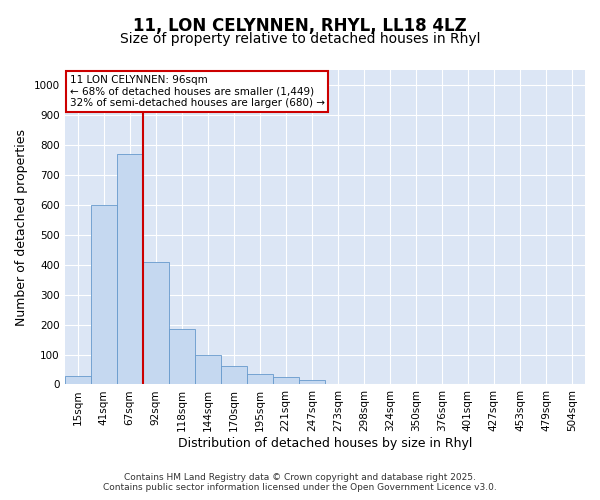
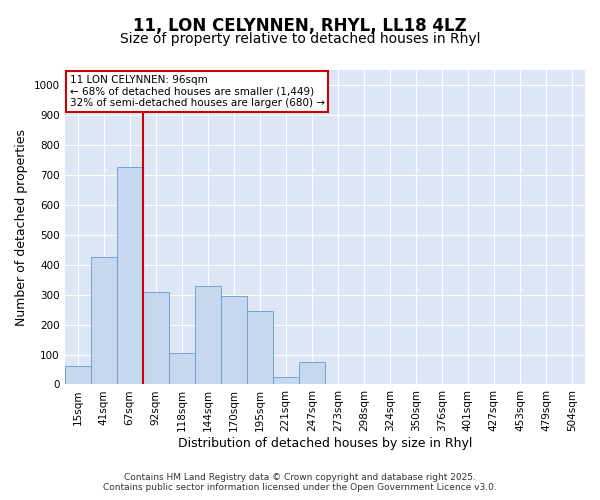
15sqm: 28 -> 60
41sqm: 600 -> 425
67sqm: 770 -> 725
92sqm: 410 -> 310
118sqm: 185 -> 105
144sqm: 100 -> 330
170sqm: 60 -> 295
195sqm: 35 -> 245
247sqm: 15 -> 75
